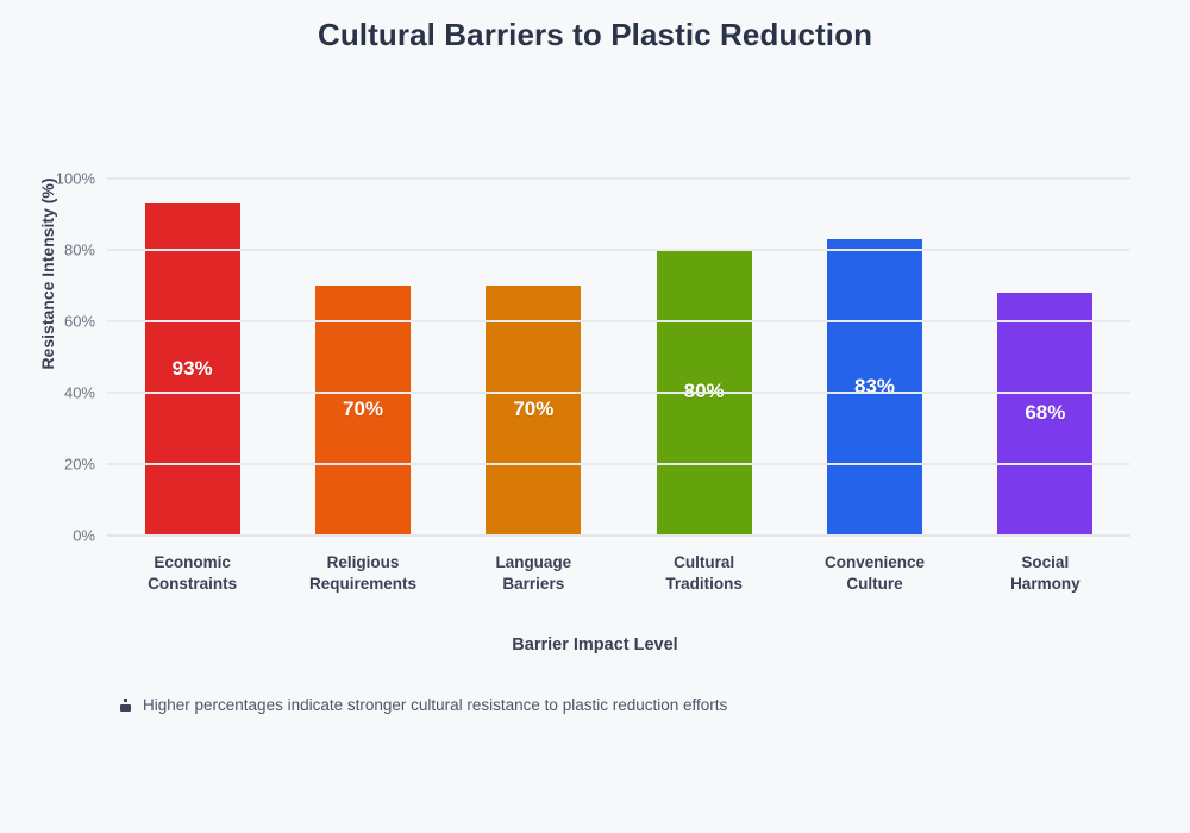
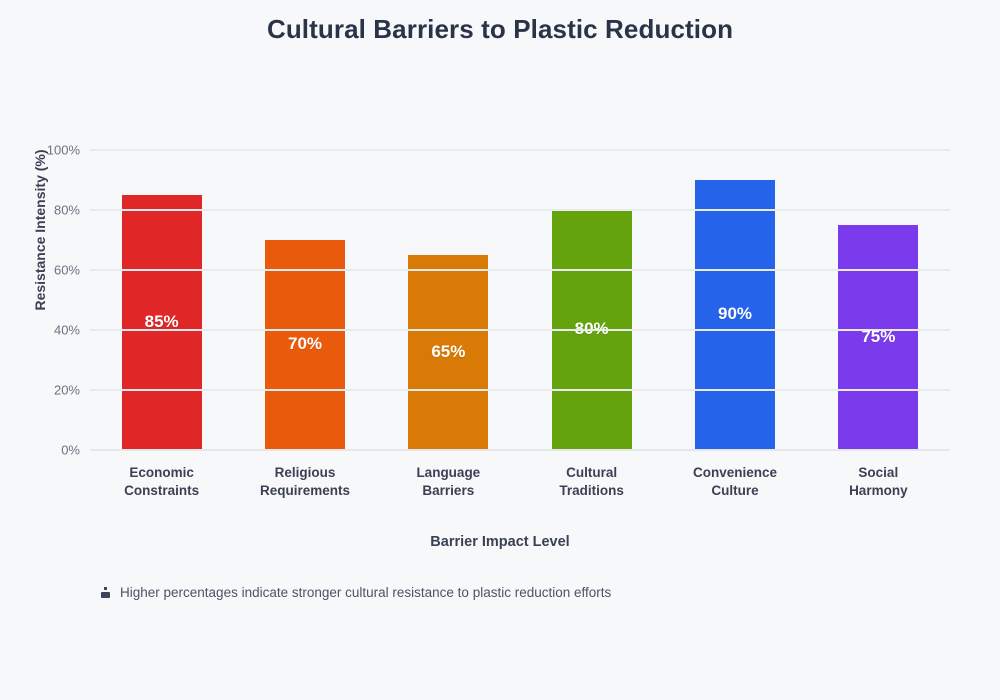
Economic Constraints: 93% -> 85%
Language Barriers: 70% -> 65%
Convenience Culture: 83% -> 90%
Social Harmony: 68% -> 75%
